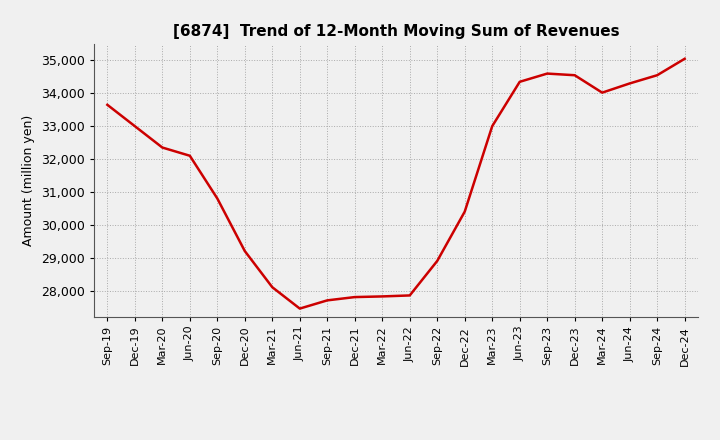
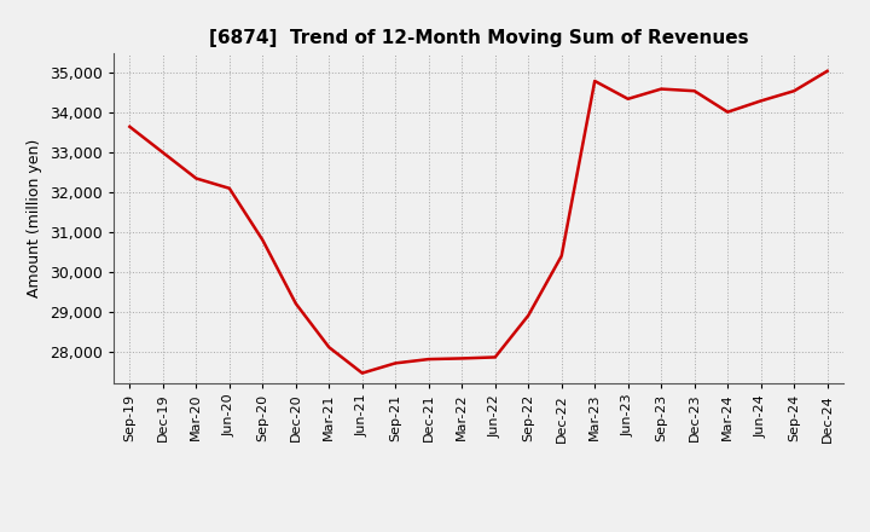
Mar-23: 33,000 -> 34,800
